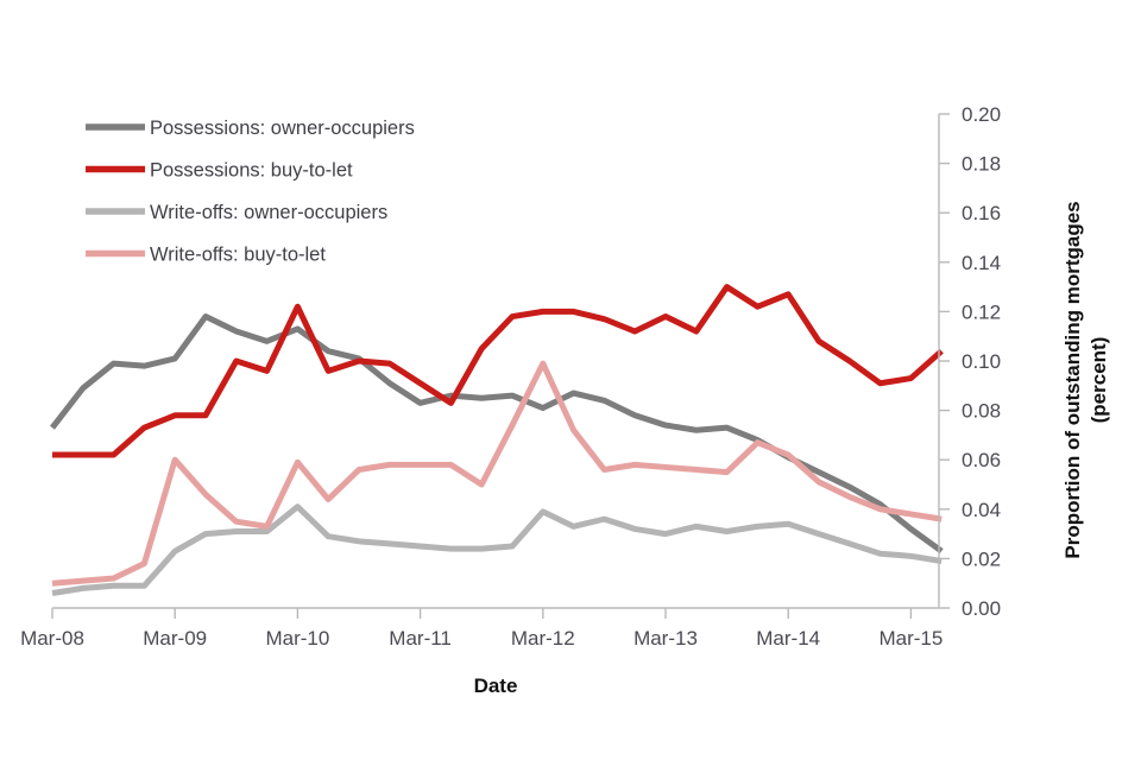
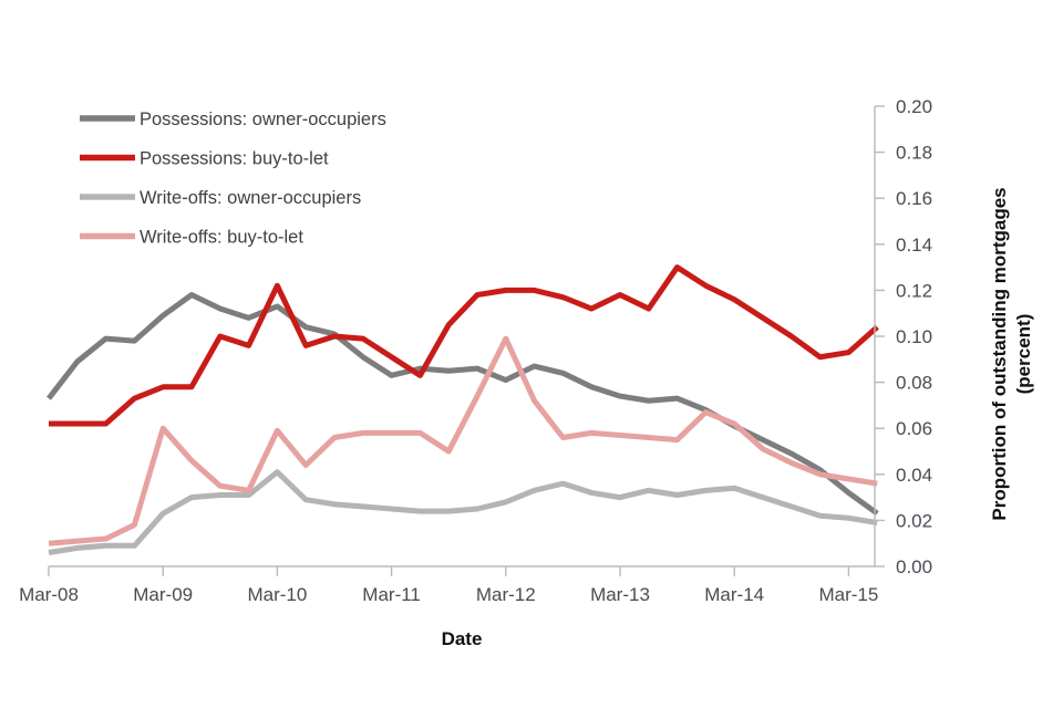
Possessions: owner-occupiers/Mar-09: 0.101 -> 0.109
Write-offs: owner-occupiers/Mar-12: 0.039 -> 0.028
Possessions: buy-to-let/Mar-14: 0.127 -> 0.116
